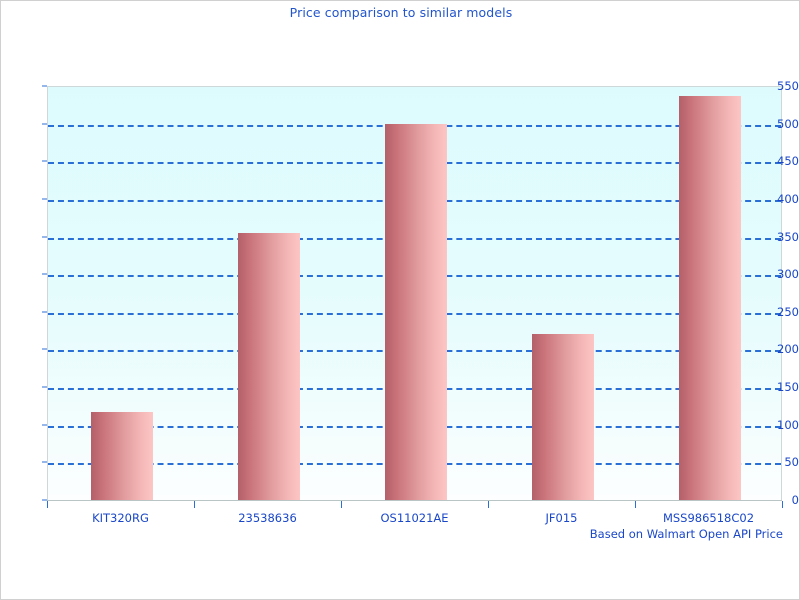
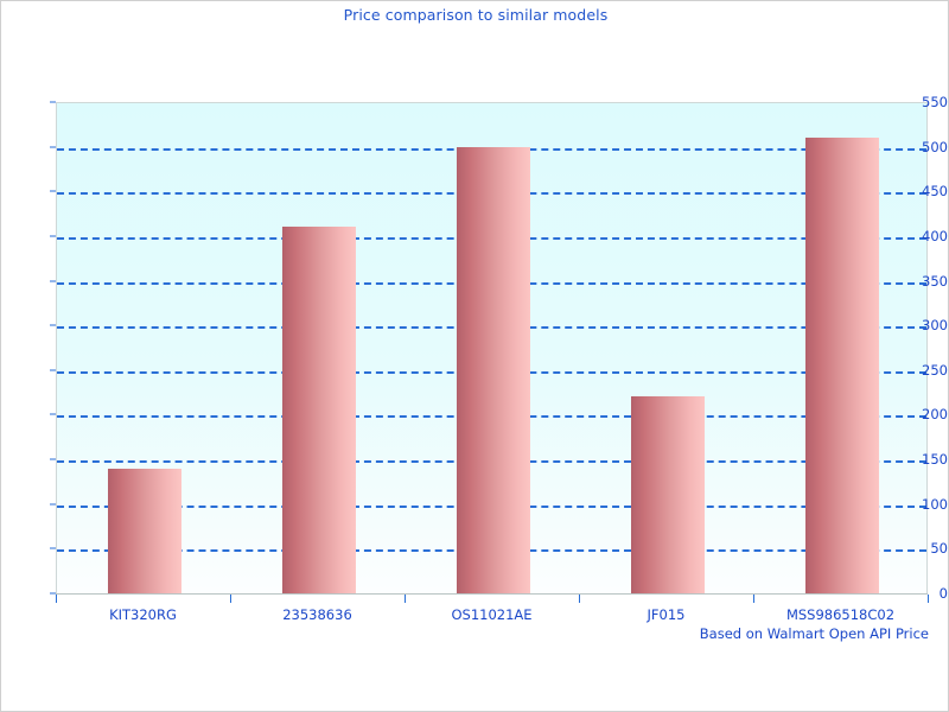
KIT320RG: 120 -> 140
23538636: 360 -> 410
MSS986518C02: 540 -> 510
